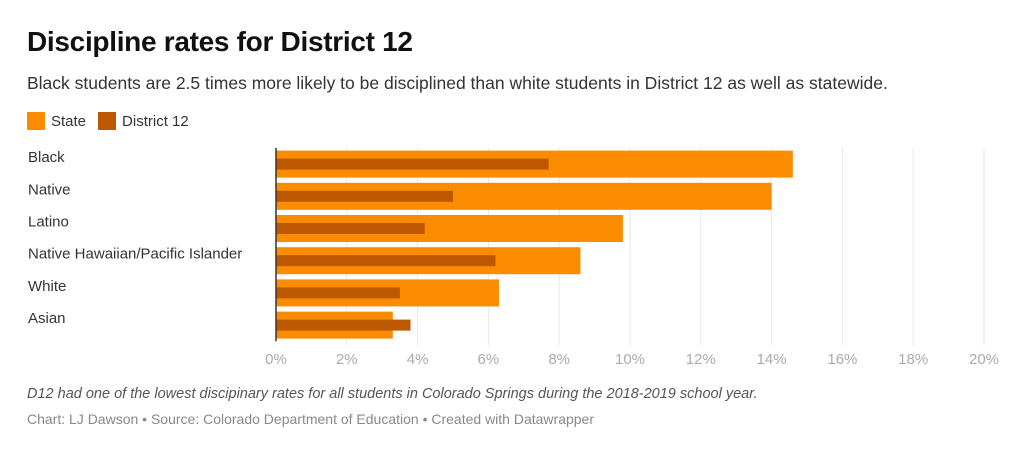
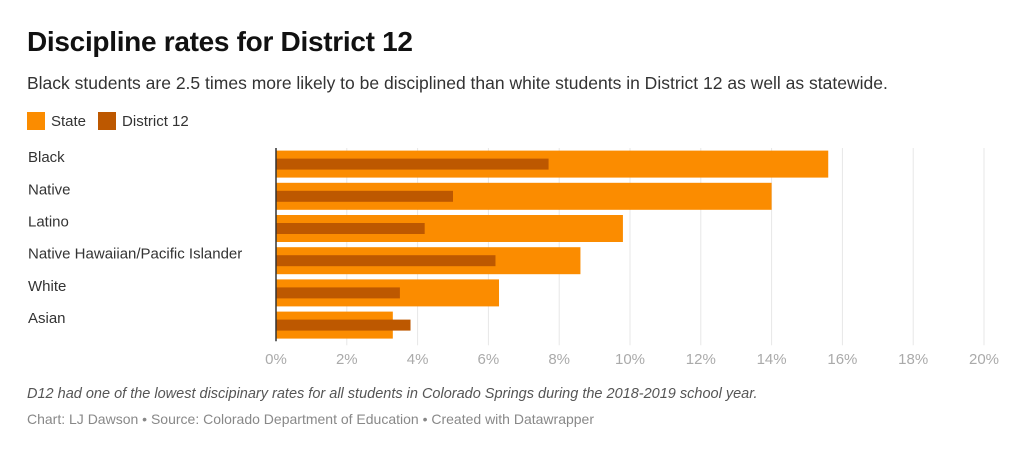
State/Black: 14.6% -> 15.6%
